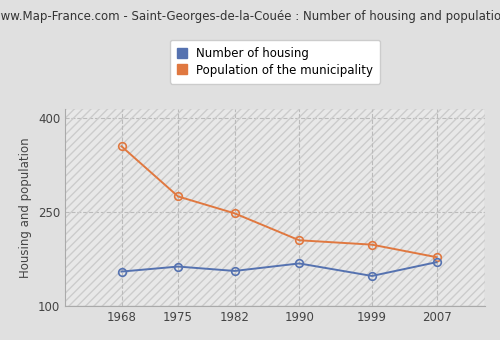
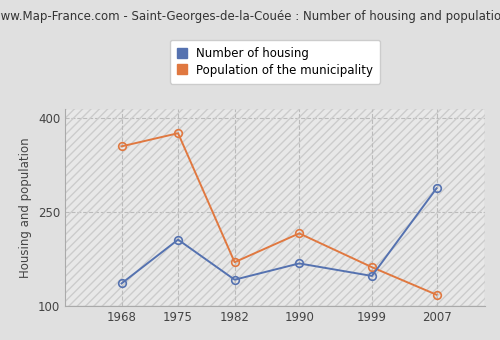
Number of housing/1968: 155 -> 136
Number of housing/1975: 163 -> 206
Population of the municipality/1975: 275 -> 376
Number of housing/1982: 156 -> 142
Population of the municipality/1982: 248 -> 170
Population of the municipality/1990: 205 -> 216
Population of the municipality/1999: 198 -> 162
Number of housing/2007: 170 -> 288
Population of the municipality/2007: 178 -> 118
